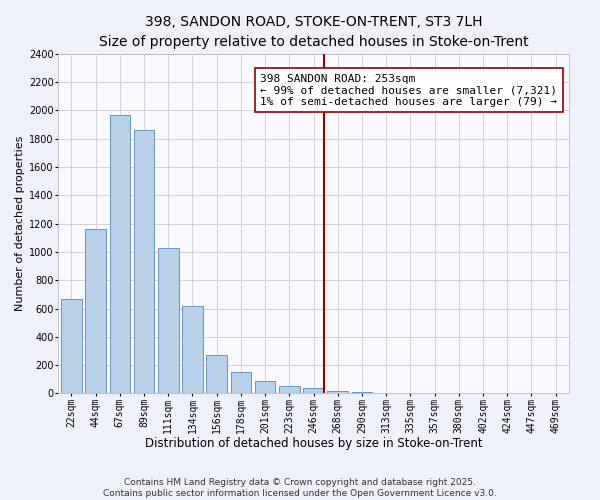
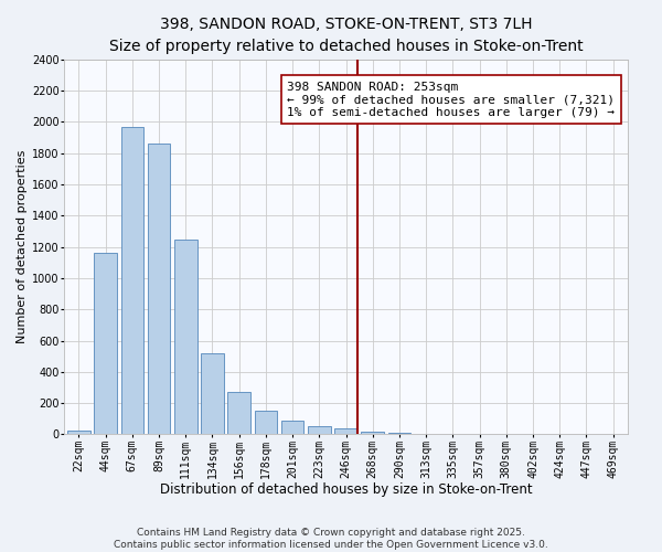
22sqm: 670 -> 20
111sqm: 1030 -> 1250
134sqm: 620 -> 520
